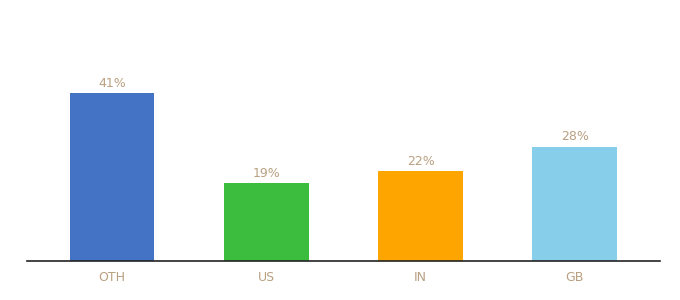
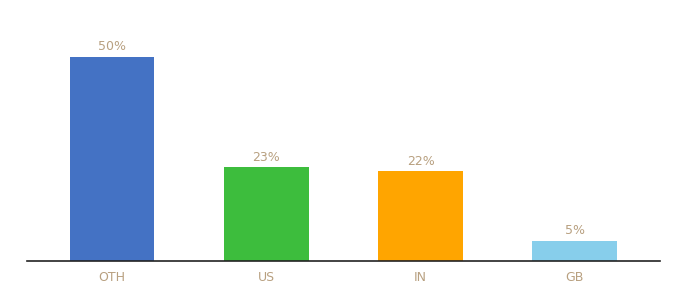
OTH: 41% -> 50%
US: 19% -> 23%
GB: 28% -> 5%
